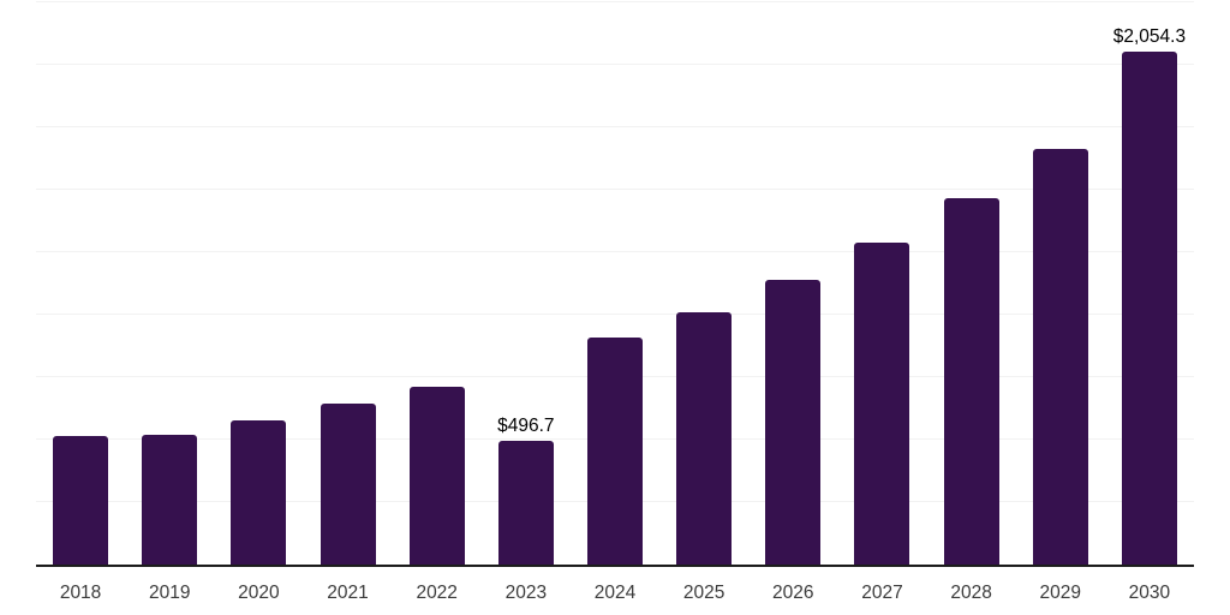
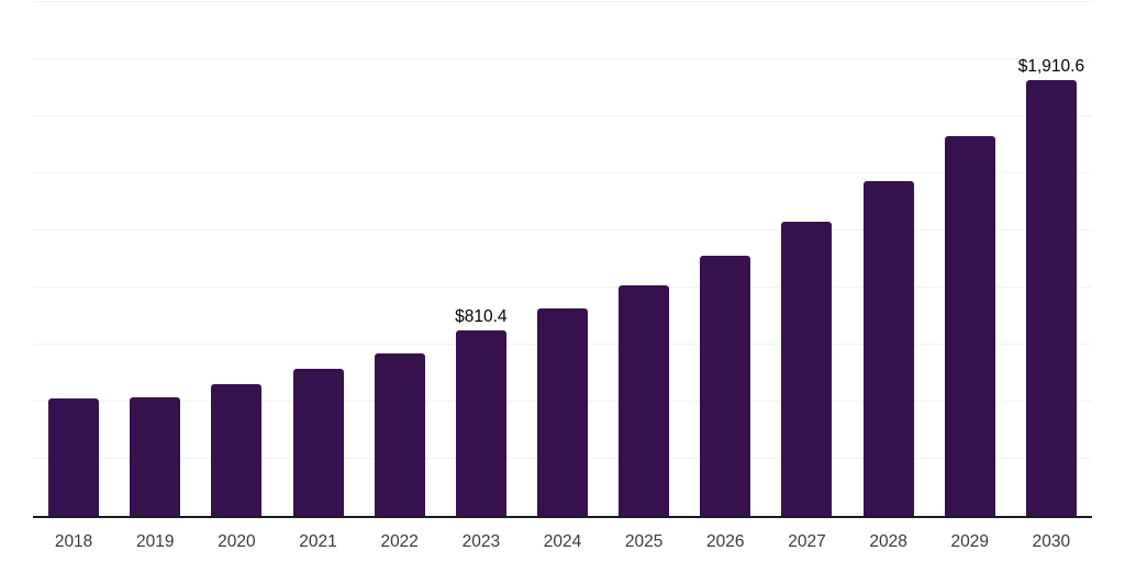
2023: $496.7 -> $810.4
2030: $2,054.3 -> $1,910.6
